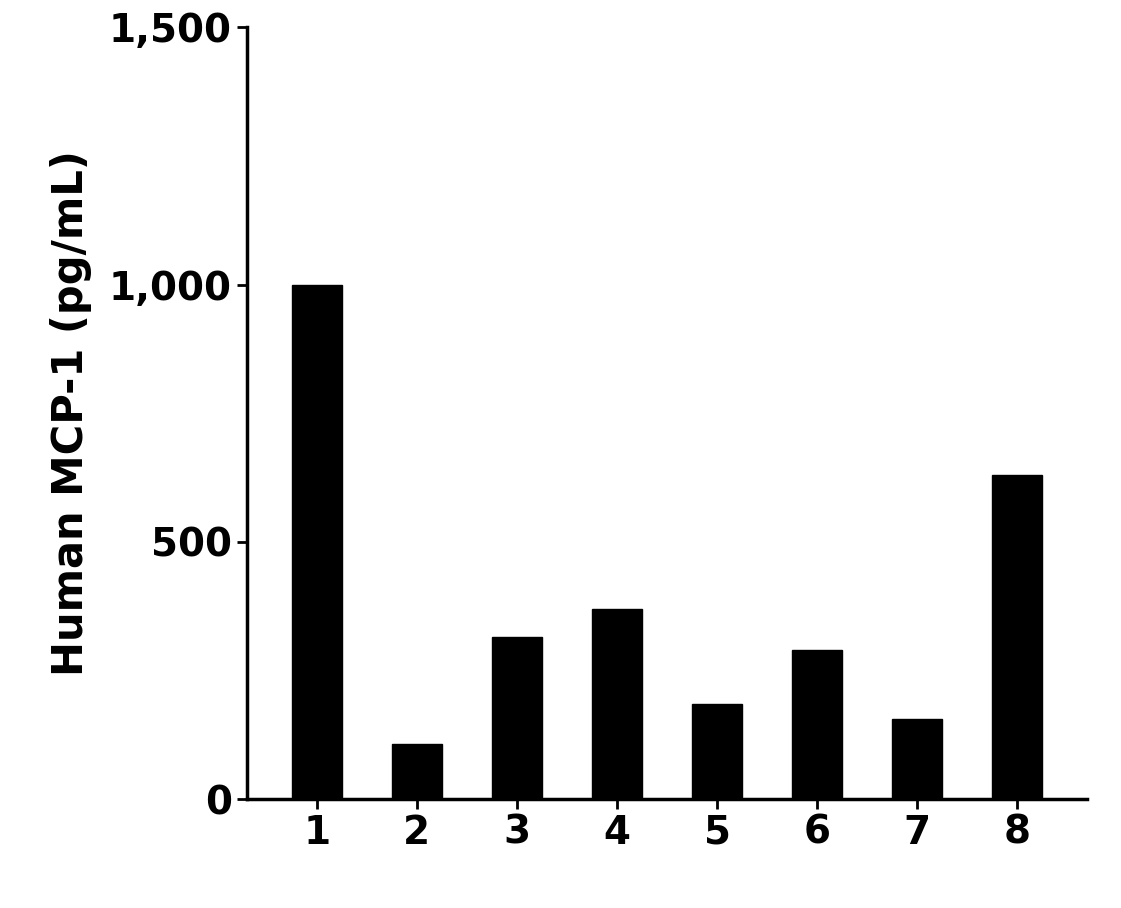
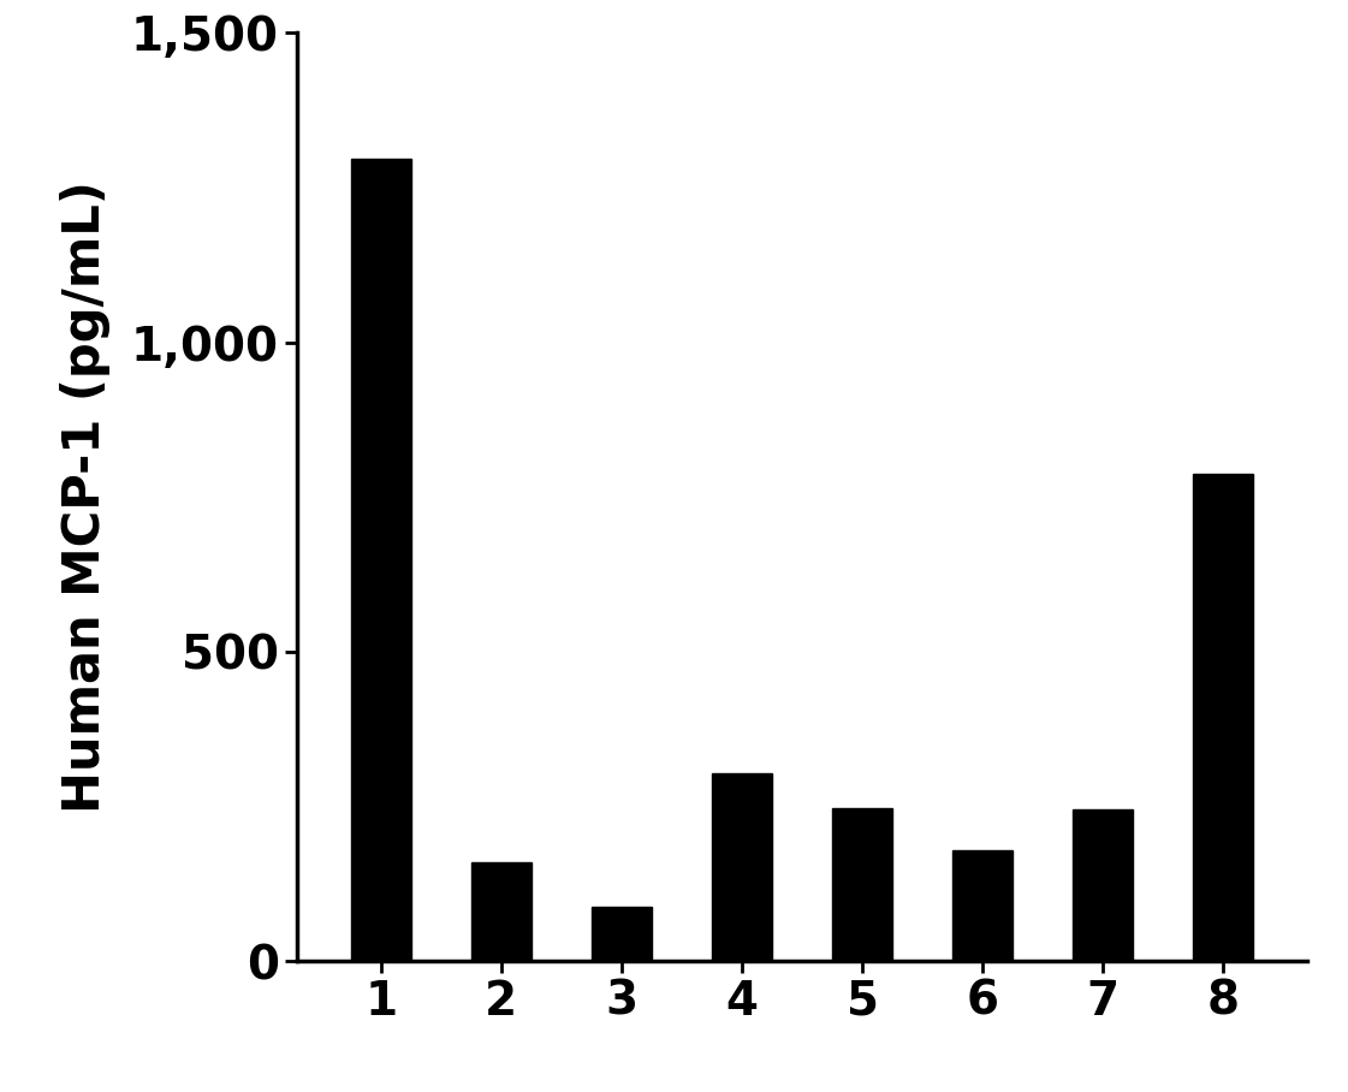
1: 1,000 -> 1,296
2: 106 -> 160
3: 315 -> 88
4: 370 -> 304
5: 185 -> 246
6: 290 -> 178
7: 155 -> 244
8: 630 -> 788
